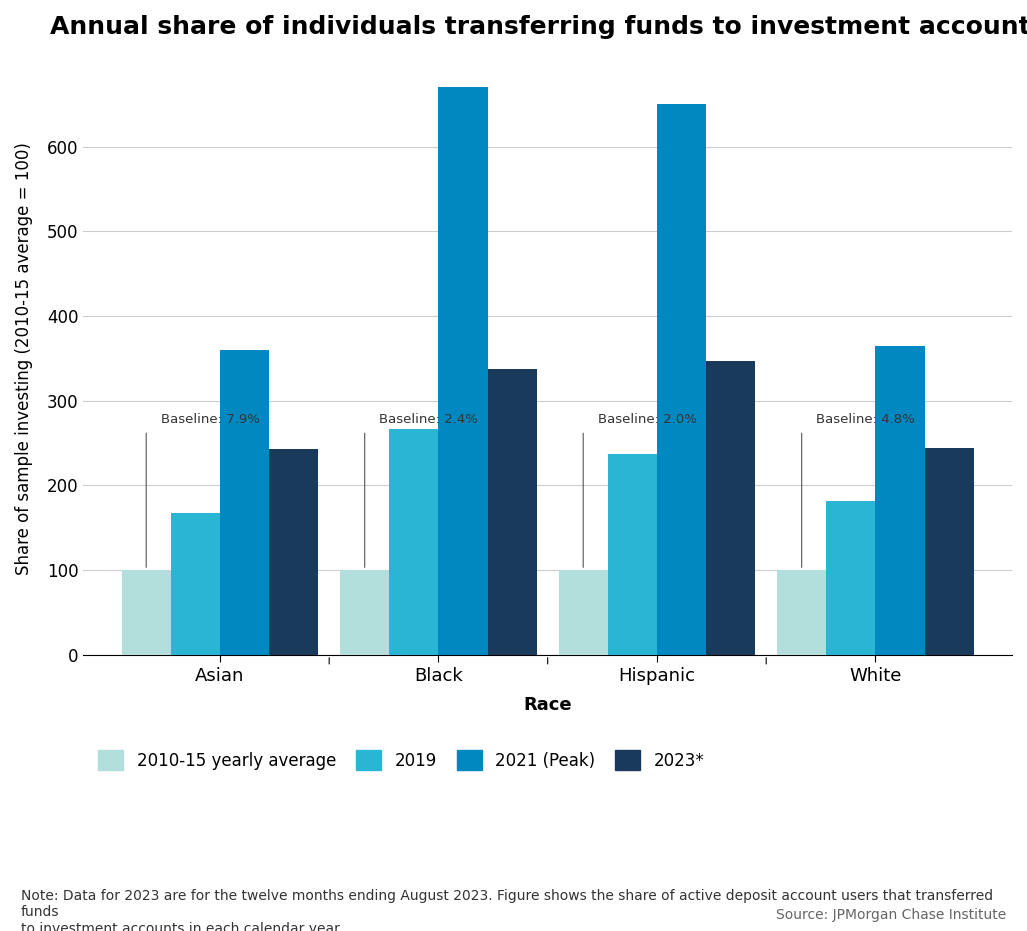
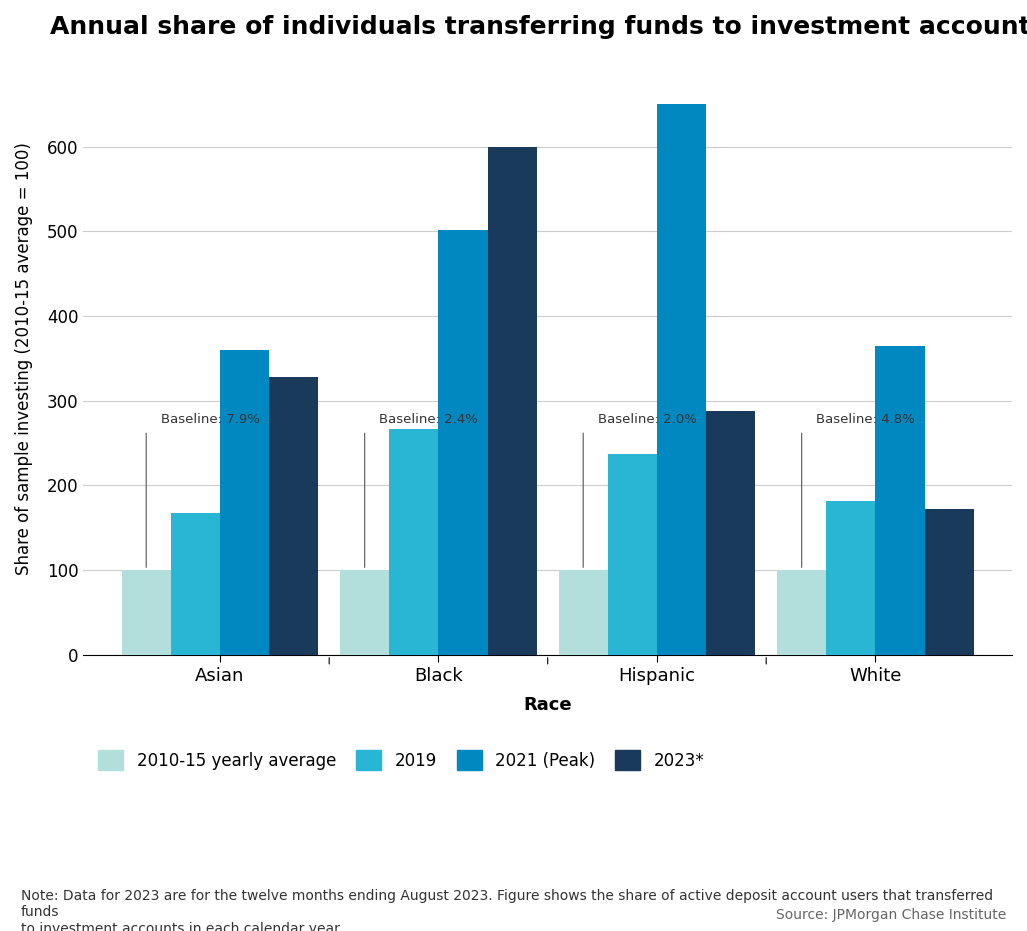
2023*/Asian: 243 -> 328
2021 (Peak)/Black: 670 -> 502
2023*/Black: 338 -> 600
2023*/Hispanic: 347 -> 288
2023*/White: 244 -> 172
